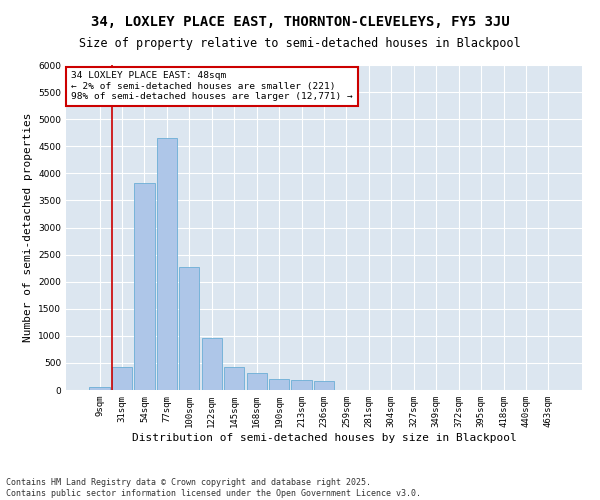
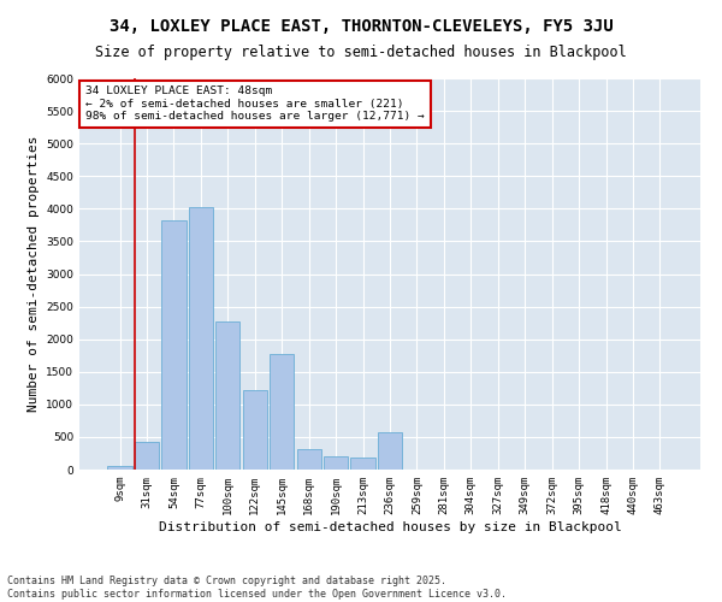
77sqm: 4650 -> 4020
122sqm: 960 -> 1220
145sqm: 430 -> 1780
236sqm: 160 -> 580
